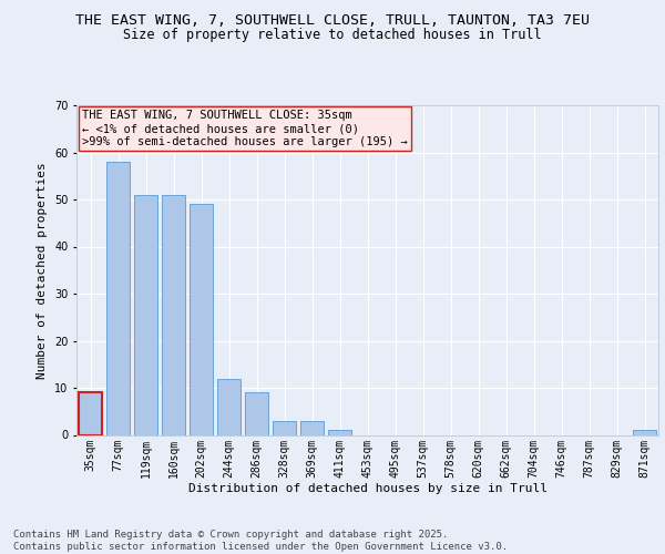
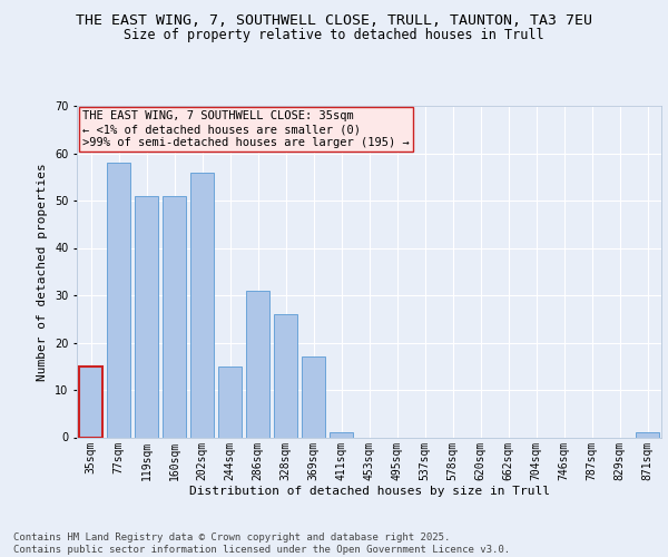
35sqm: 9 -> 15
202sqm: 49 -> 56
244sqm: 12 -> 15
286sqm: 9 -> 31
328sqm: 3 -> 26
369sqm: 3 -> 17
